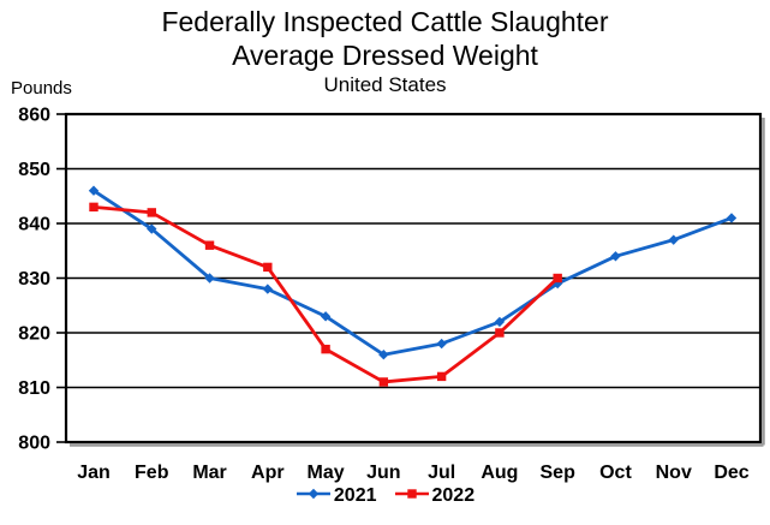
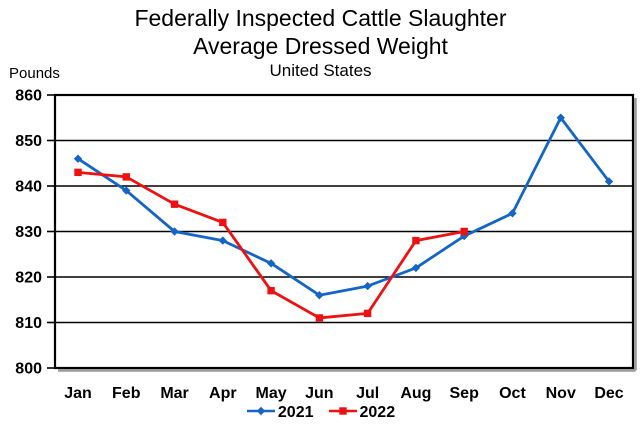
2022/Aug: 820 -> 828
2021/Nov: 837 -> 855
